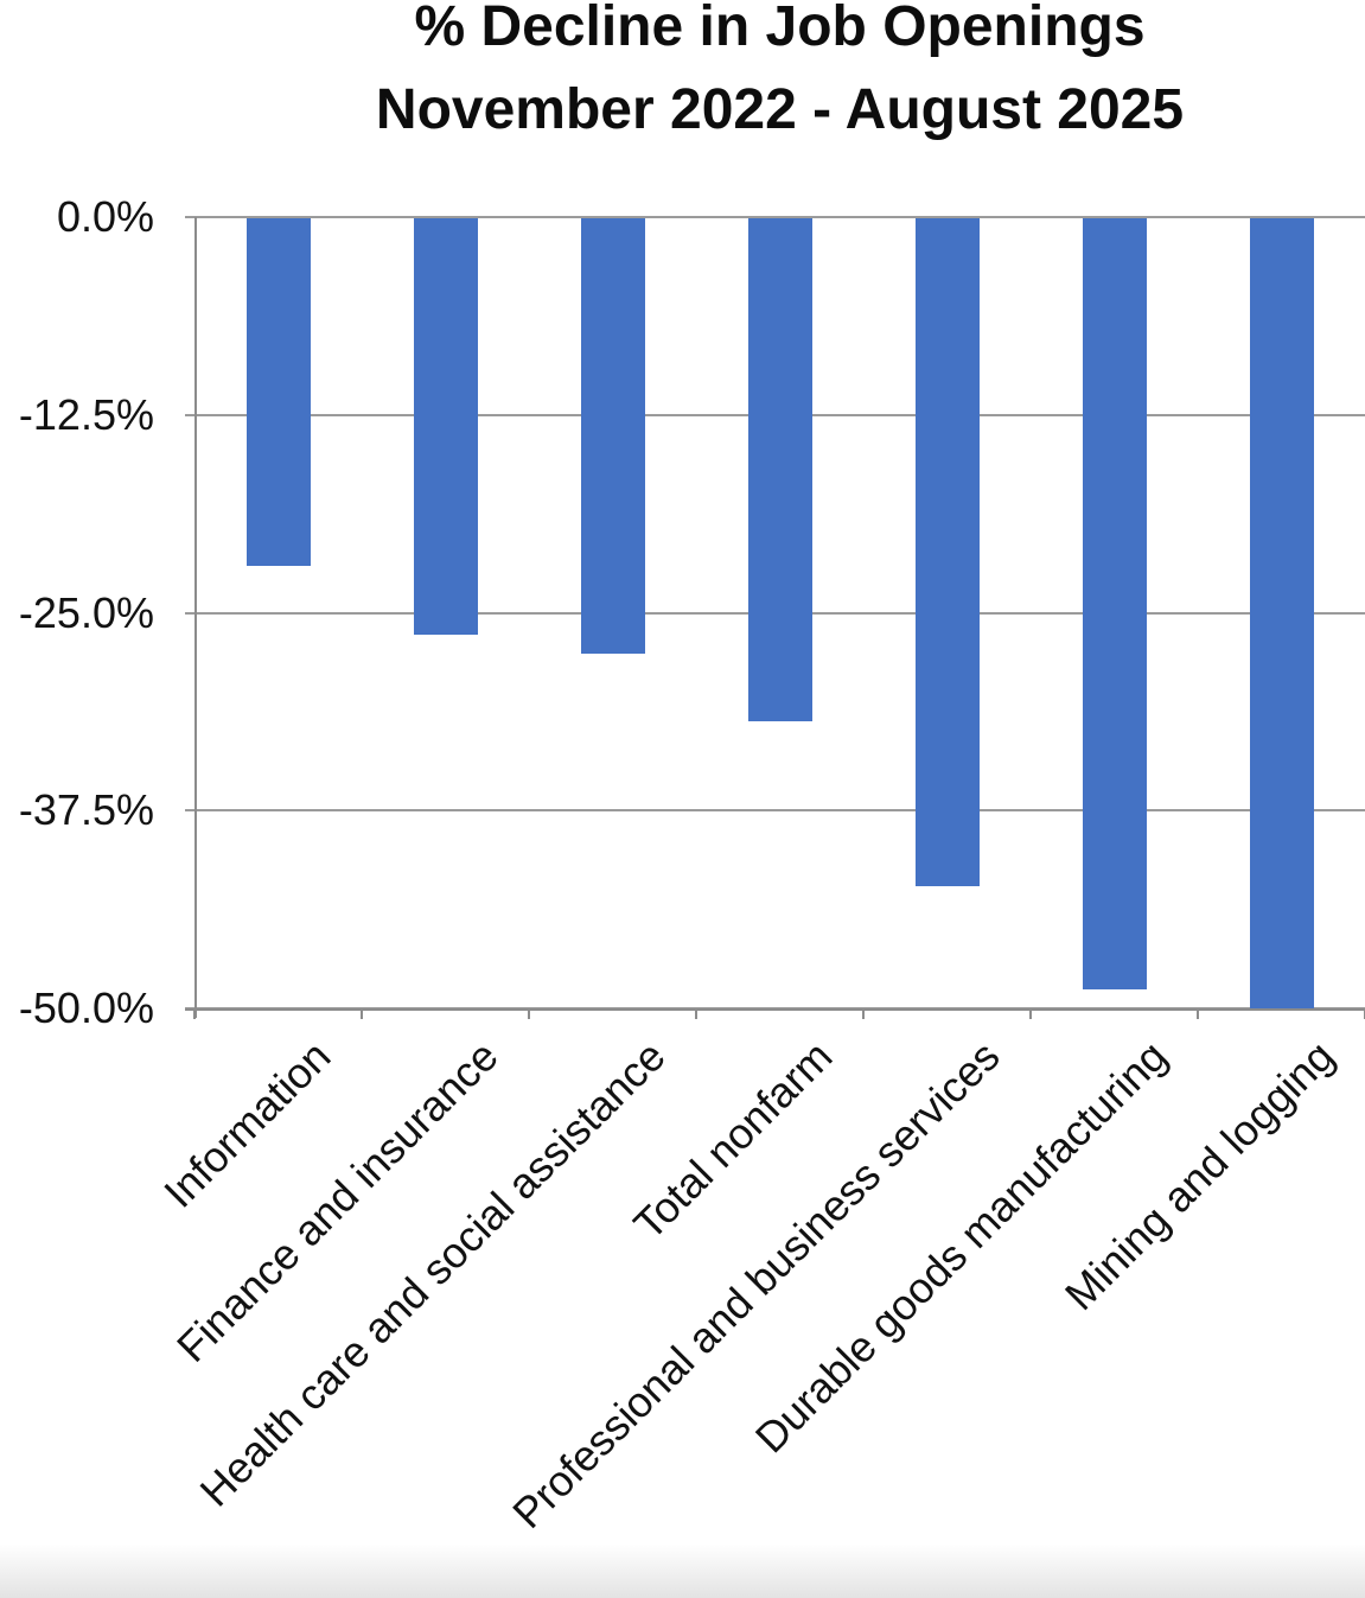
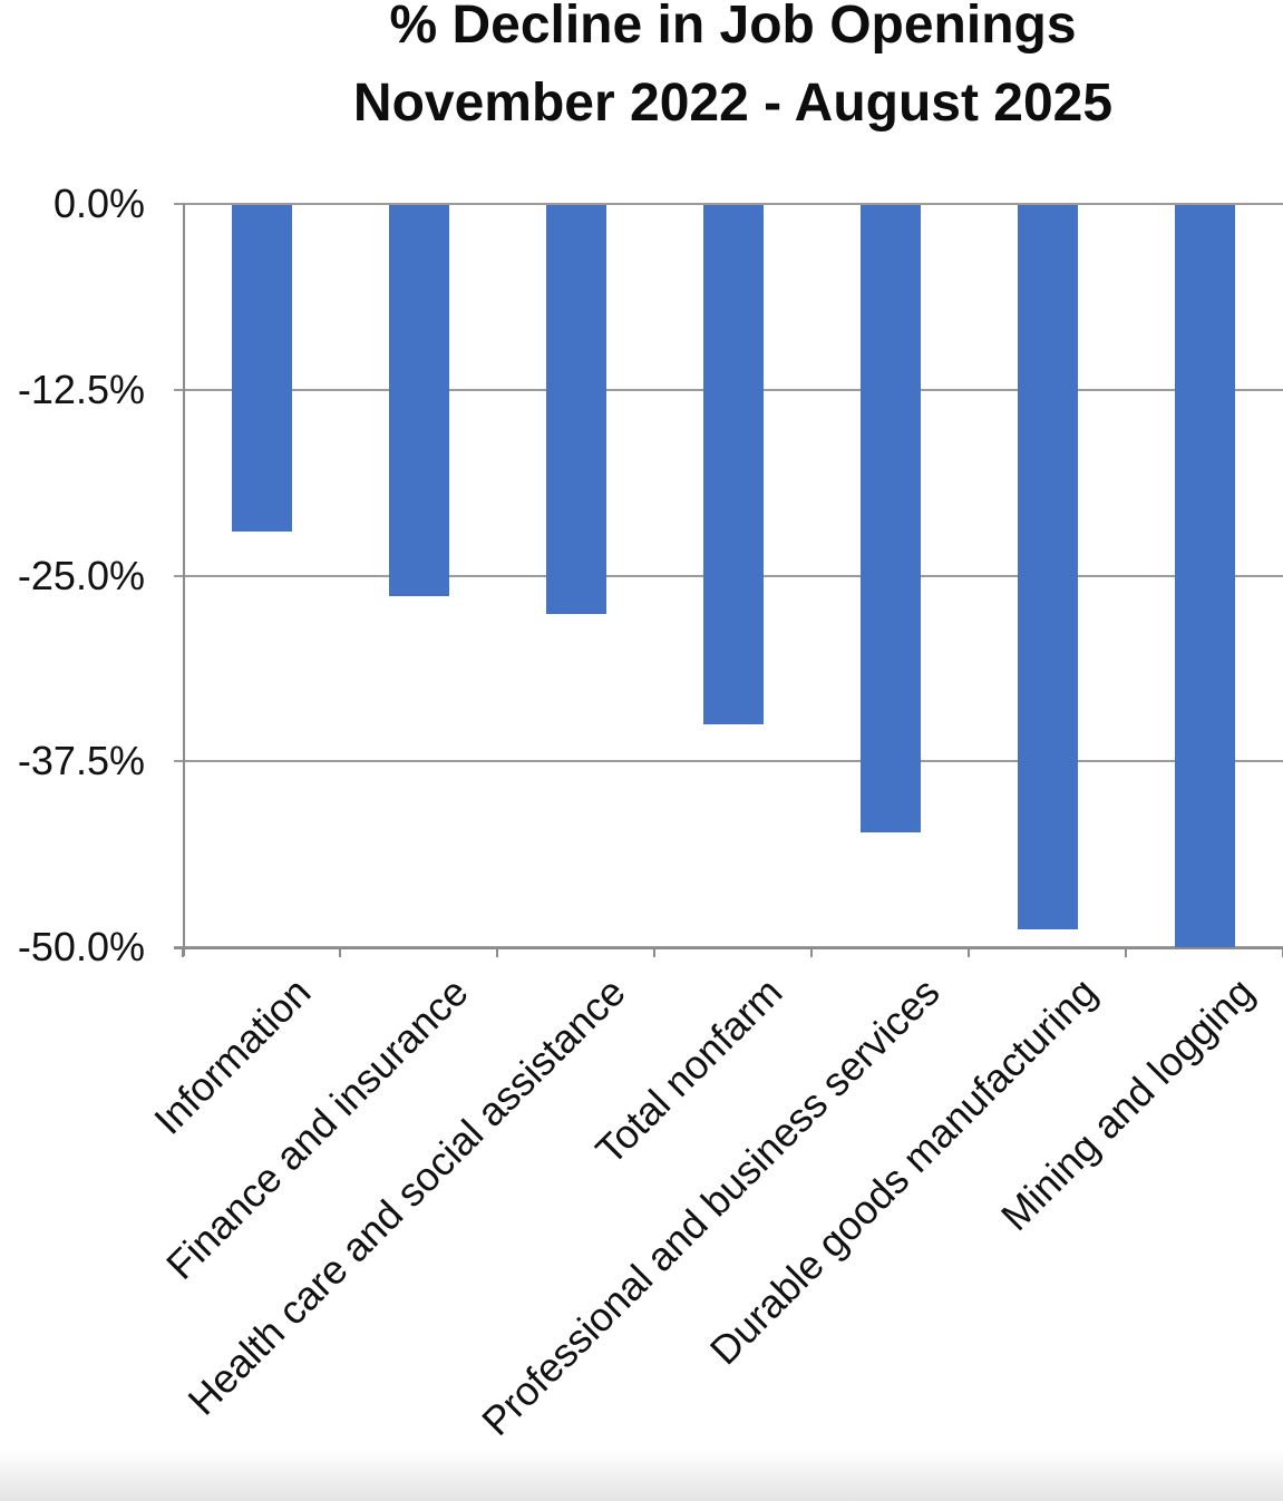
Total nonfarm: -31.8% -> -34.9%
